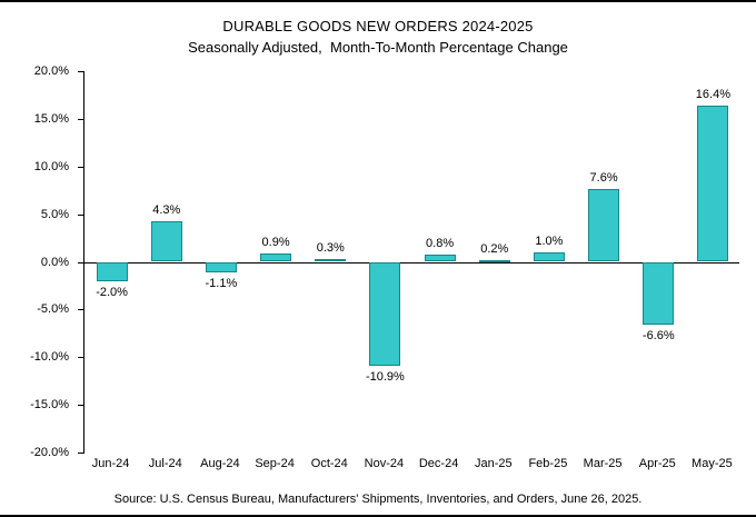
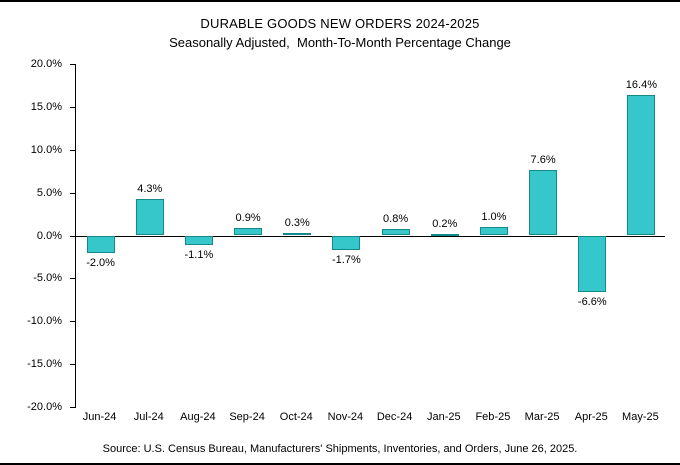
Nov-24: -10.9% -> -1.7%
